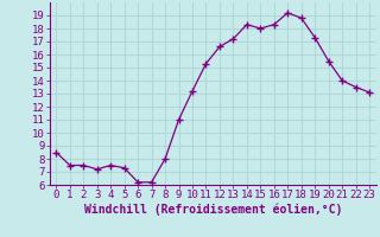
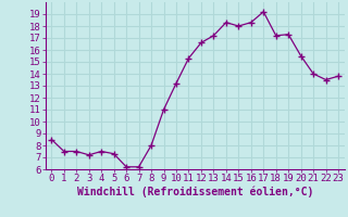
18: 18.8 -> 17.2
23: 13.1 -> 13.8
